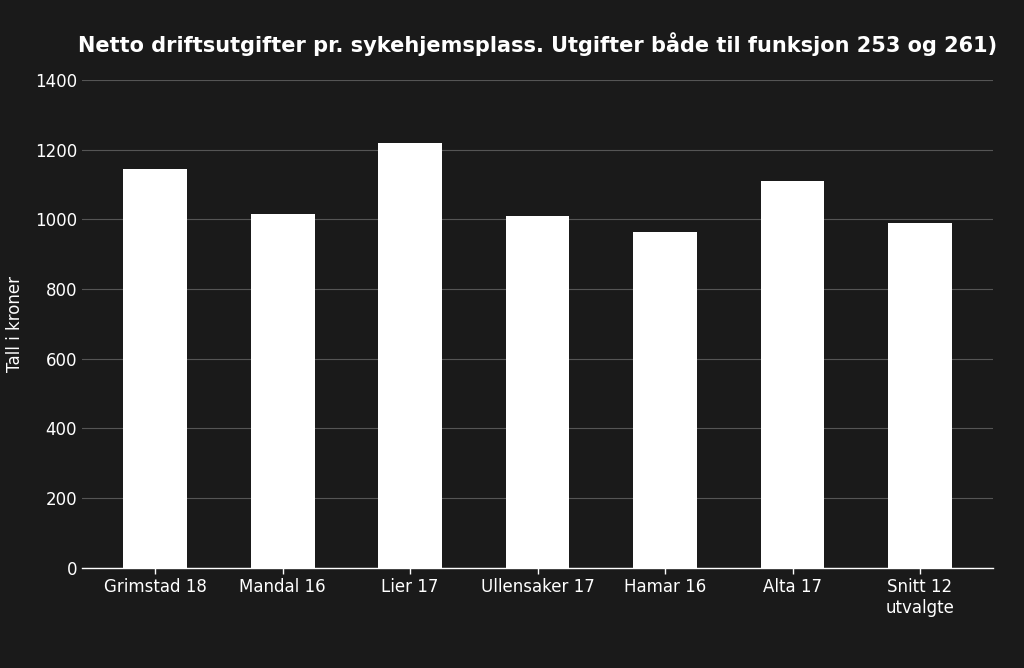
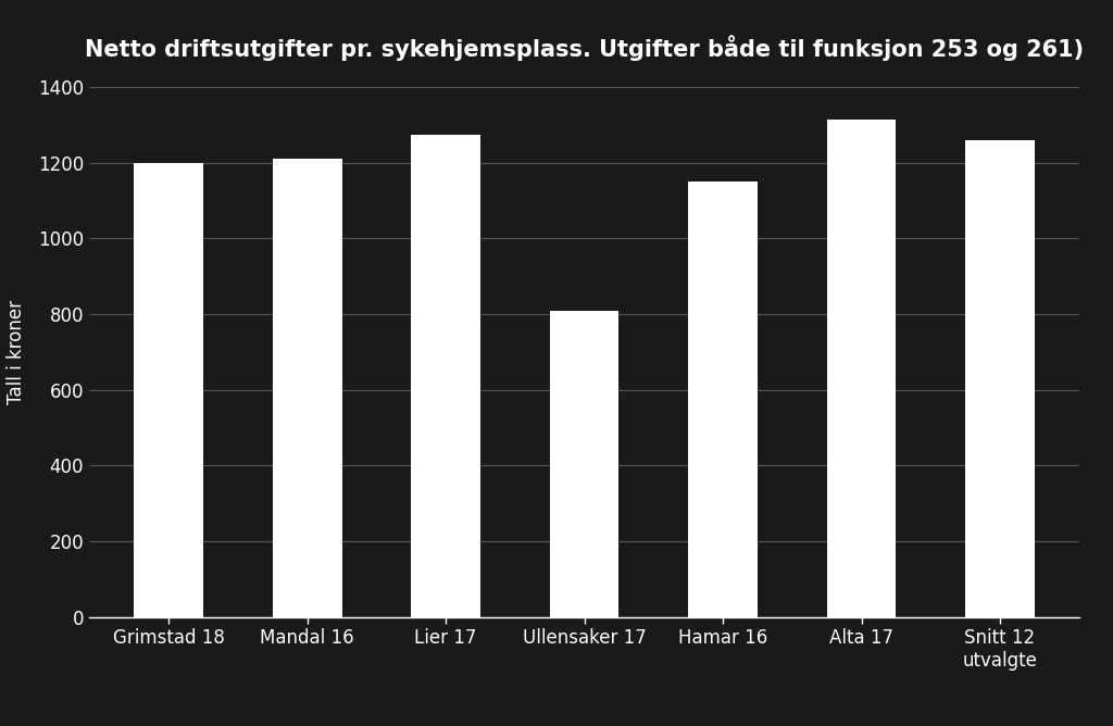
Grimstad 18: 1145 -> 1200
Mandal 16: 1015 -> 1210
Lier 17: 1220 -> 1275
Ullensaker 17: 1010 -> 810
Hamar 16: 965 -> 1150
Alta 17: 1110 -> 1315
Snitt 12 utvalgte: 990 -> 1260
